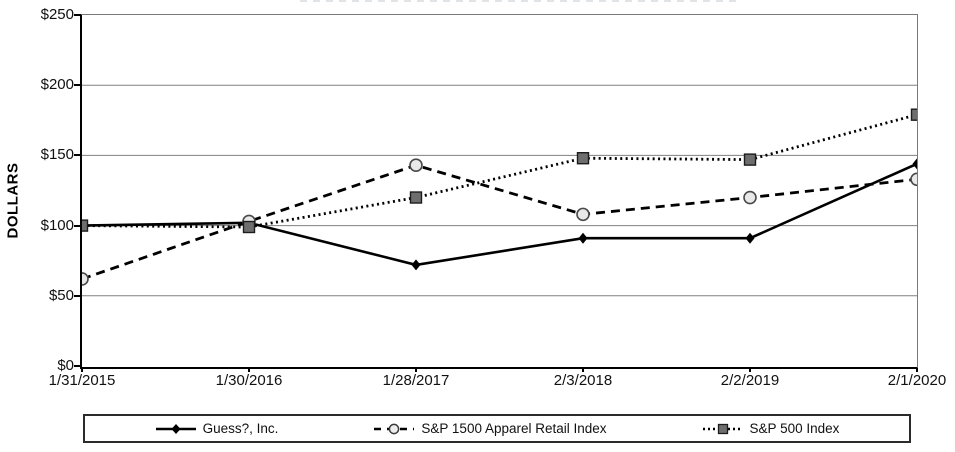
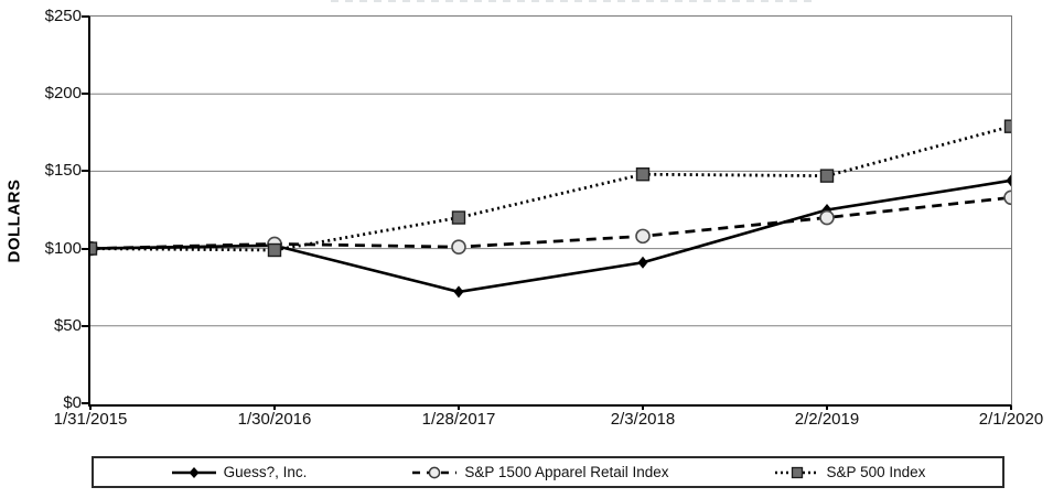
S&P 1500 Apparel Retail Index/1/31/2015: $62 -> $100
S&P 1500 Apparel Retail Index/1/28/2017: $143 -> $101
Guess?, Inc./2/2/2019: $91 -> $125
